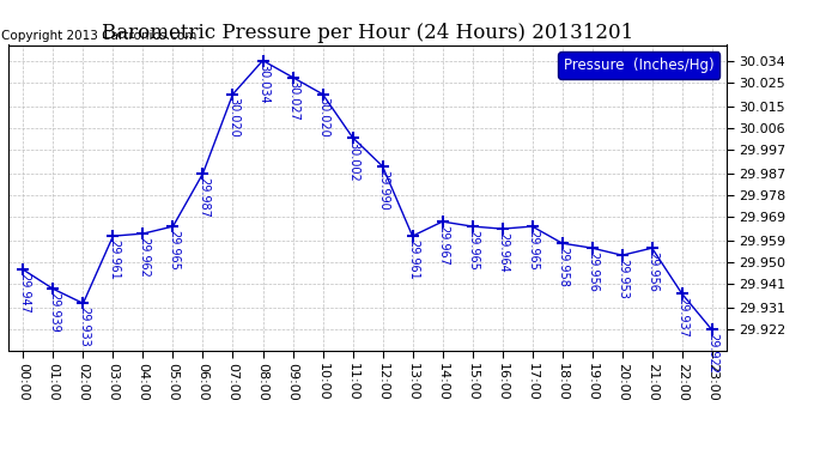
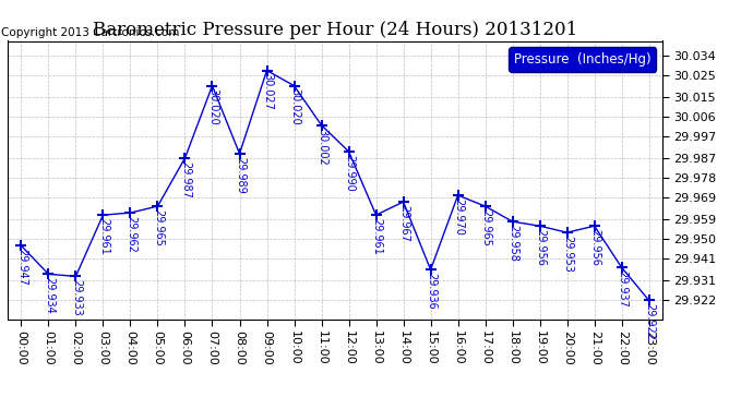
01:00: 29.939 -> 29.934
08:00: 30.034 -> 29.989
15:00: 29.965 -> 29.936
16:00: 29.964 -> 29.970
